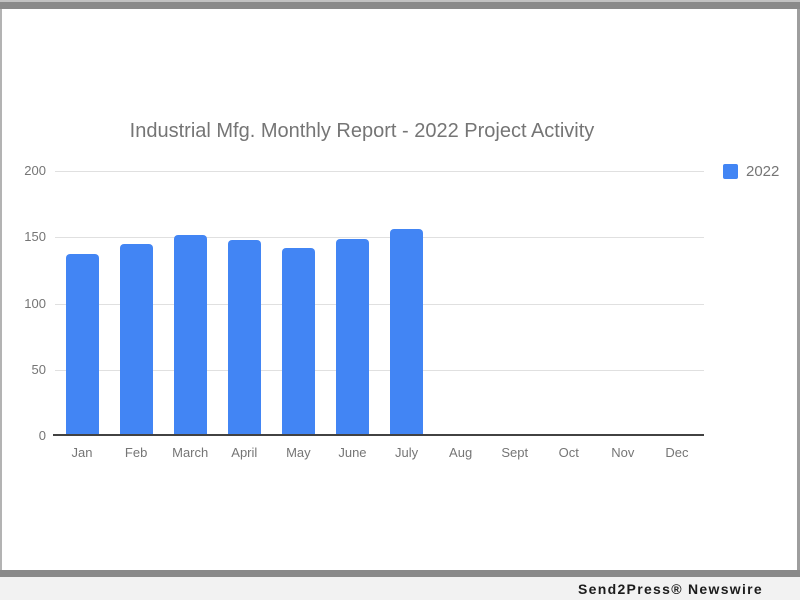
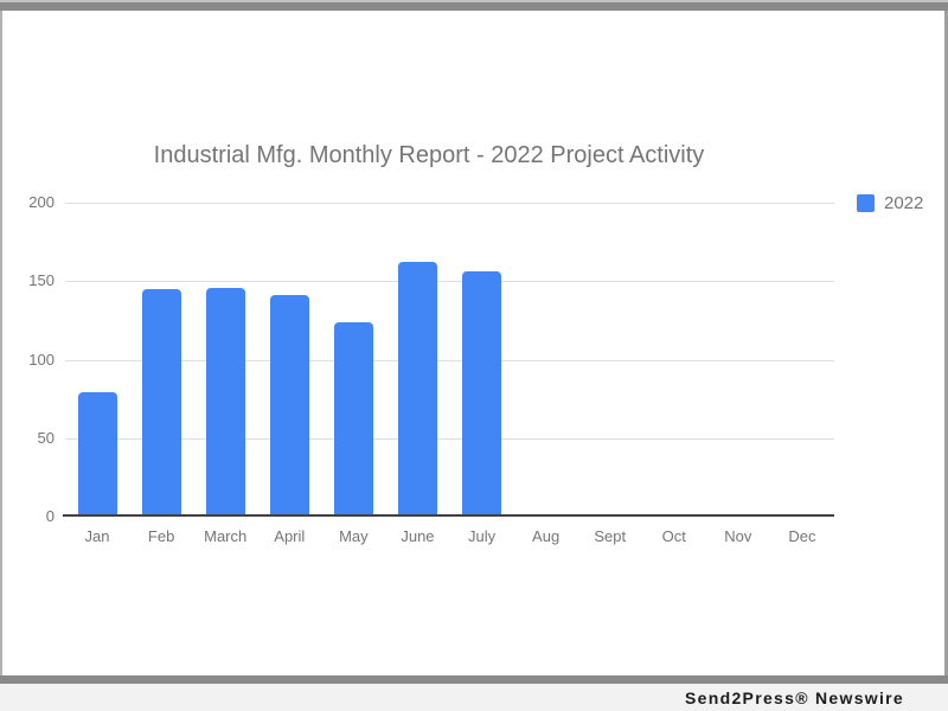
Jan: 137 -> 79
March: 152 -> 146
April: 148 -> 141
May: 142 -> 124
June: 149 -> 162
